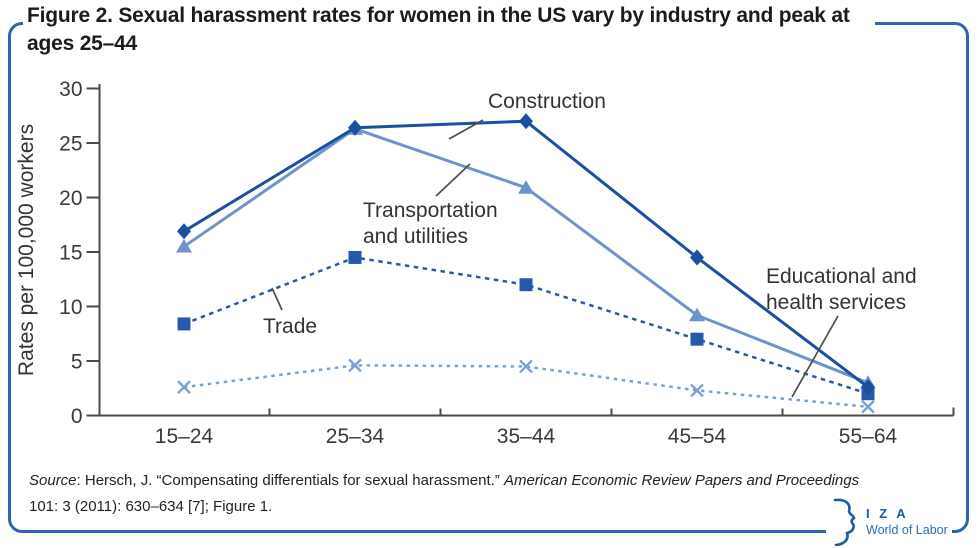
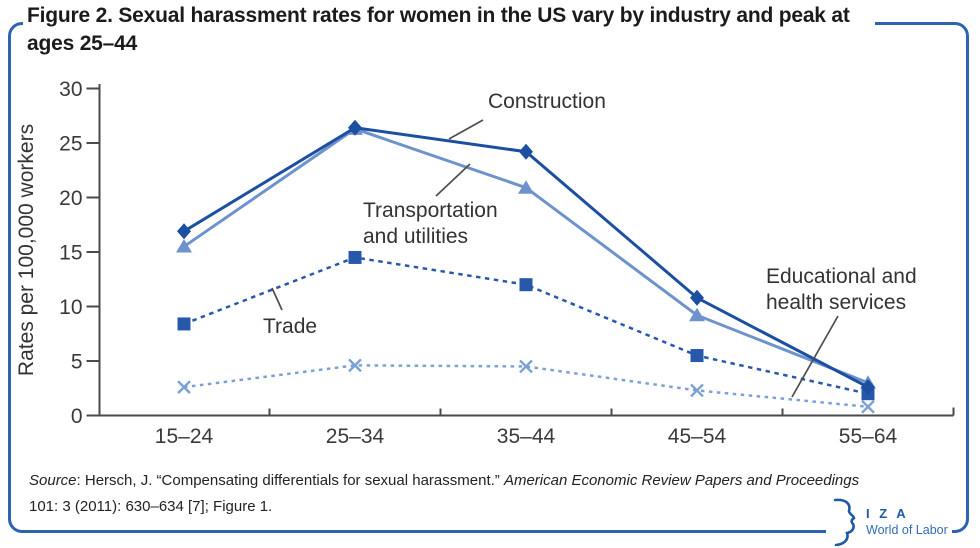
Construction/35–44: 27.0 -> 24.2
Construction/45–54: 14.5 -> 10.8
Trade/45–54: 7.0 -> 5.5
